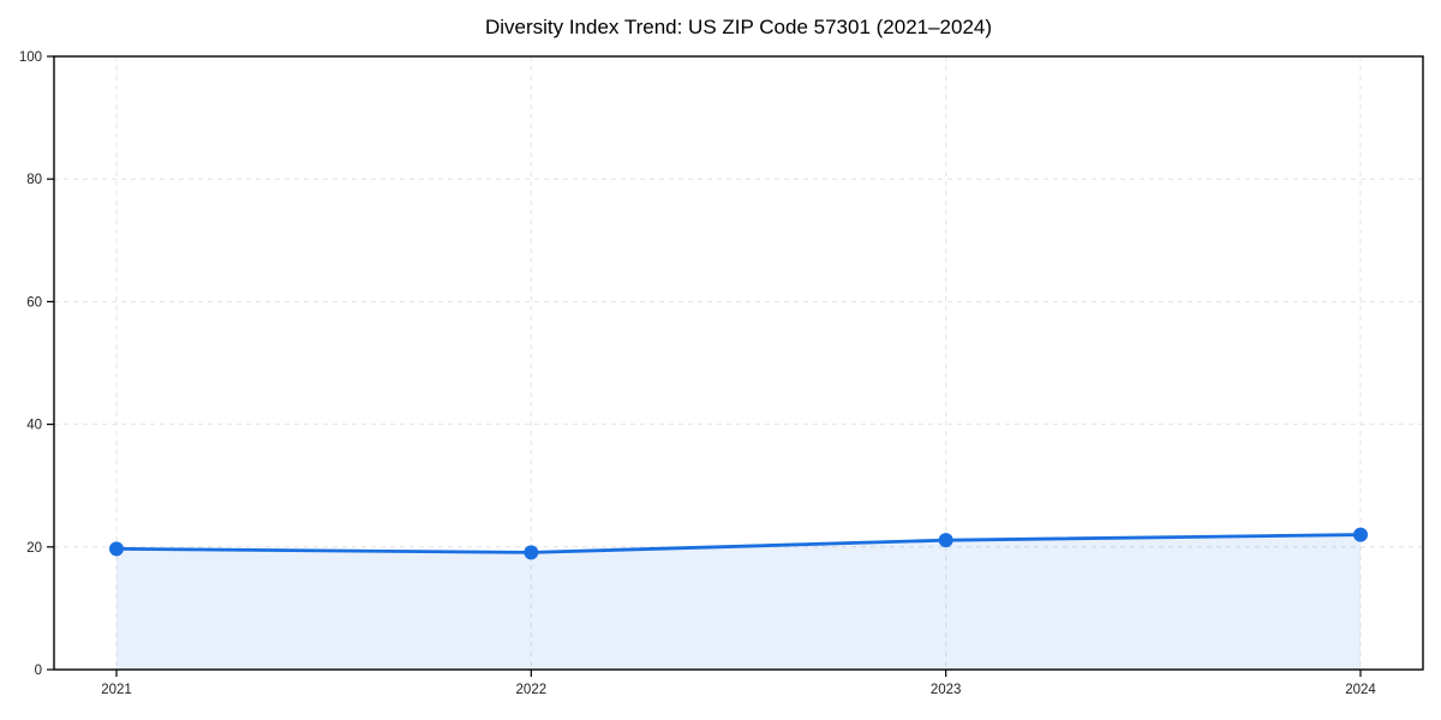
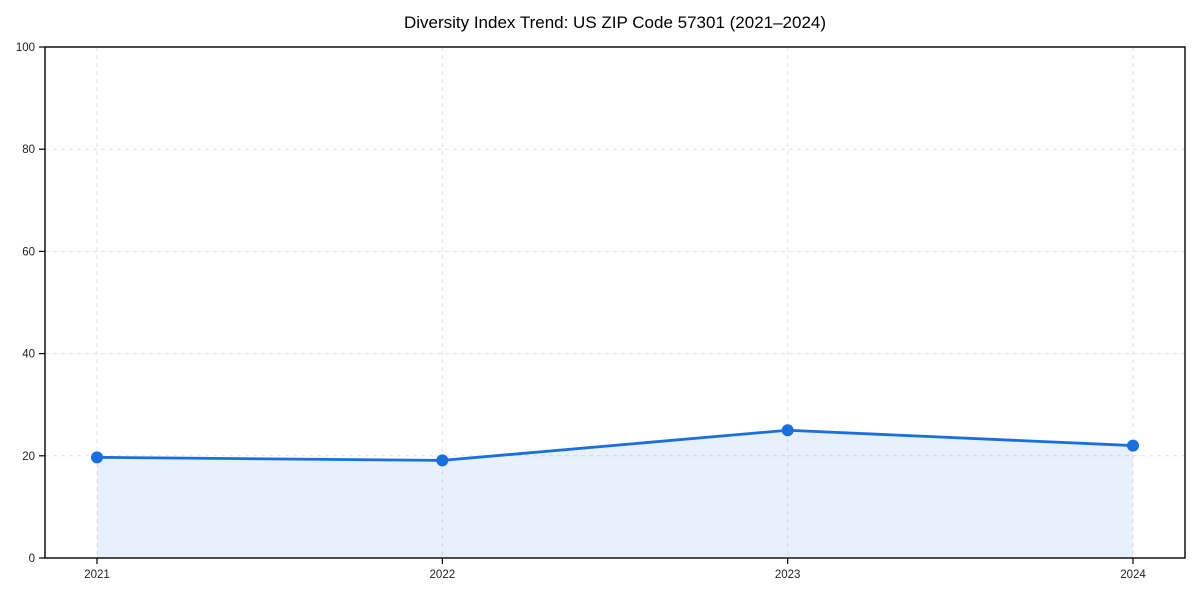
2023: 21 -> 25
